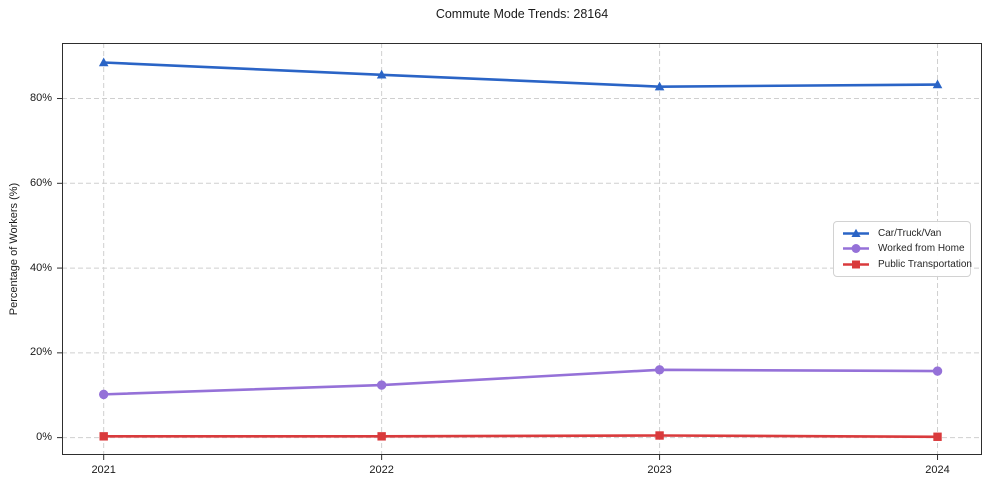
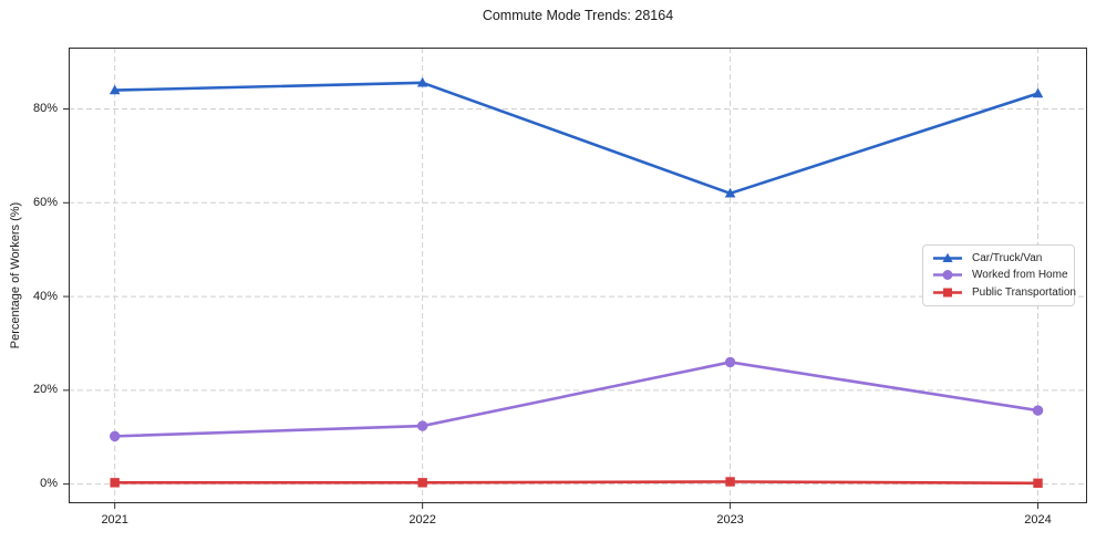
Car/Truck/Van/2021: 88% -> 84%
Car/Truck/Van/2023: 83% -> 62%
Worked from Home/2023: 16% -> 26%
